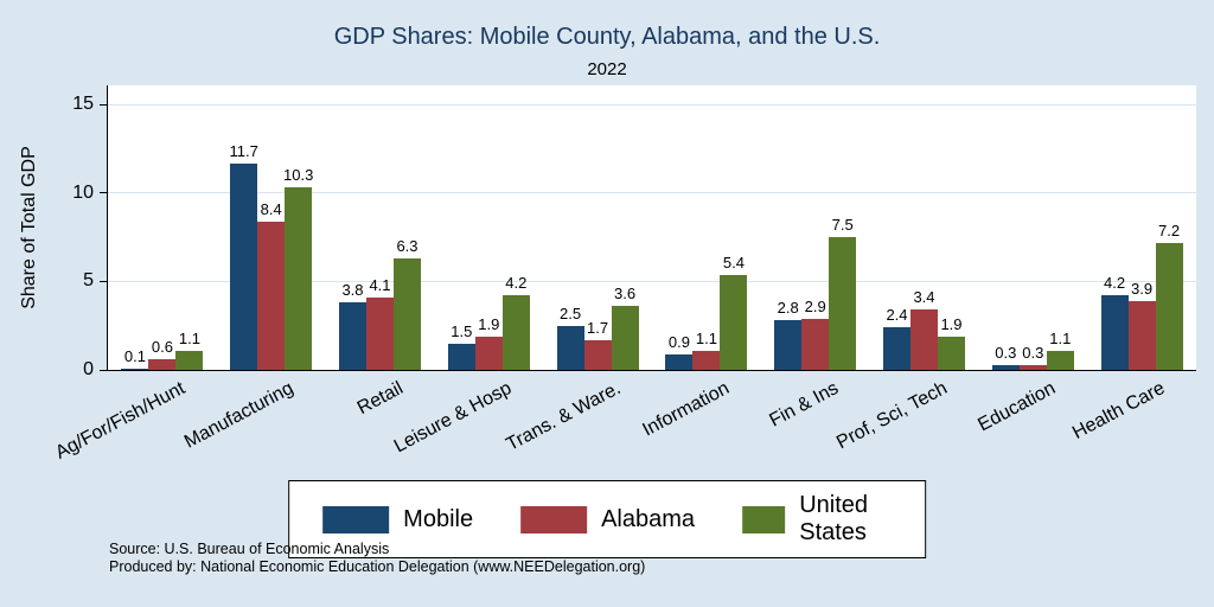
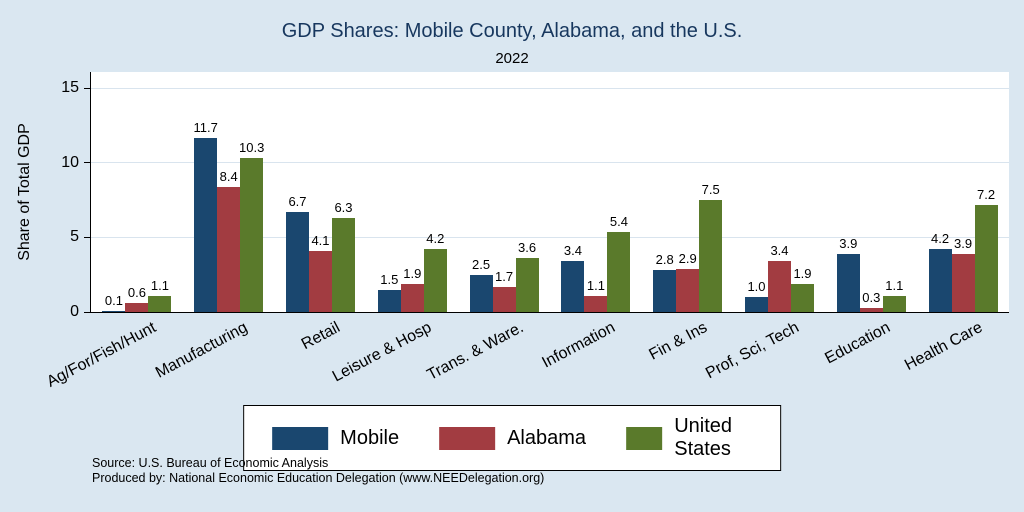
Mobile/Retail: 3.8 -> 6.7
Mobile/Information: 0.9 -> 3.4
Mobile/Prof, Sci, Tech: 2.4 -> 1.0
Mobile/Education: 0.3 -> 3.9
